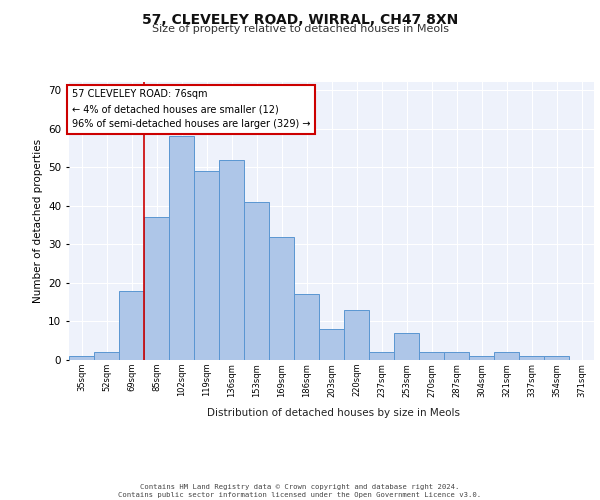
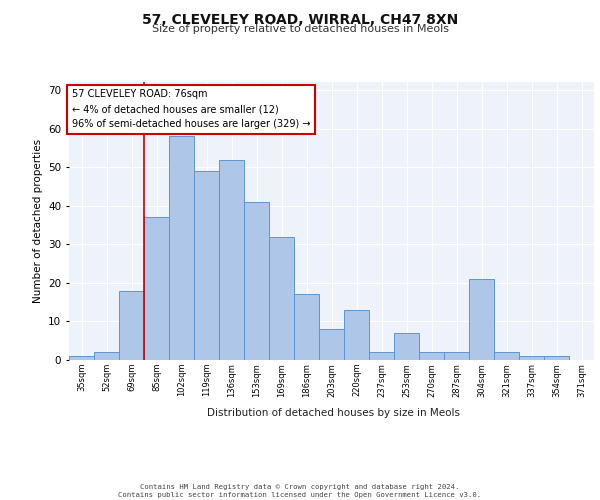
304sqm: 1 -> 21
